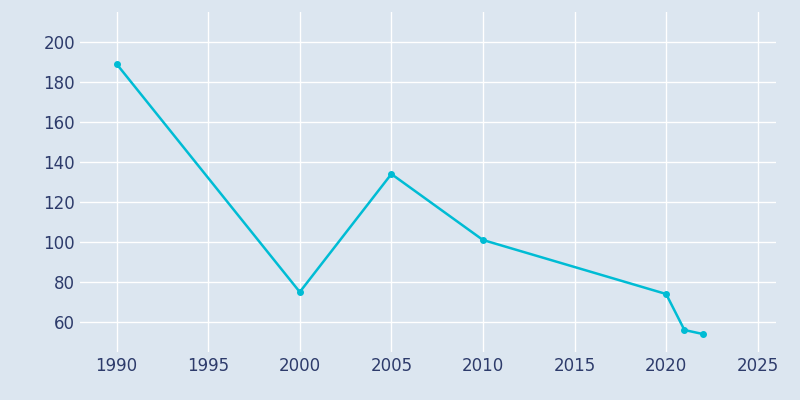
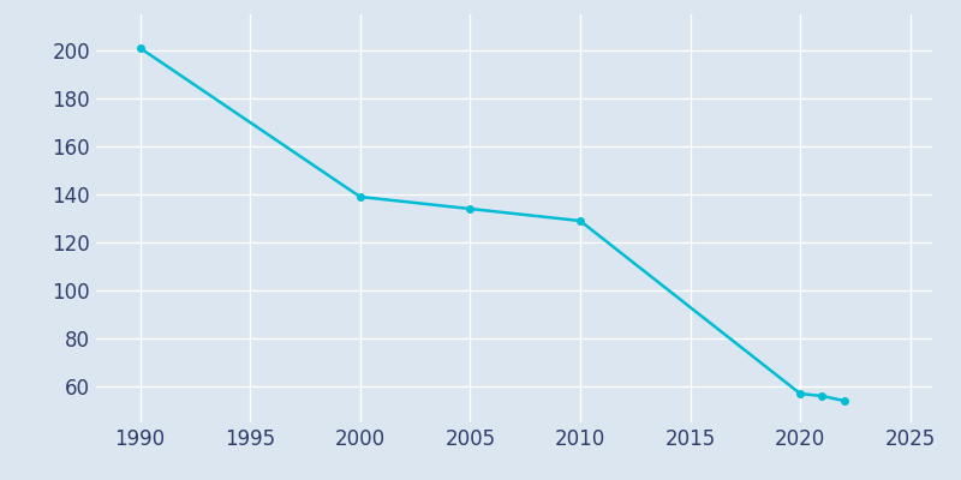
1990: 189 -> 201
2000: 75 -> 139
2010: 101 -> 129
2020: 74 -> 57
